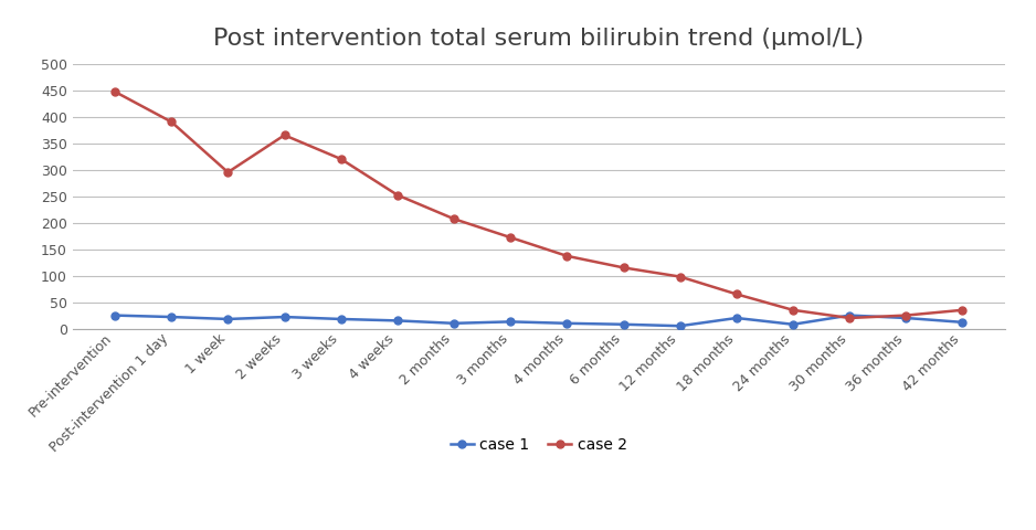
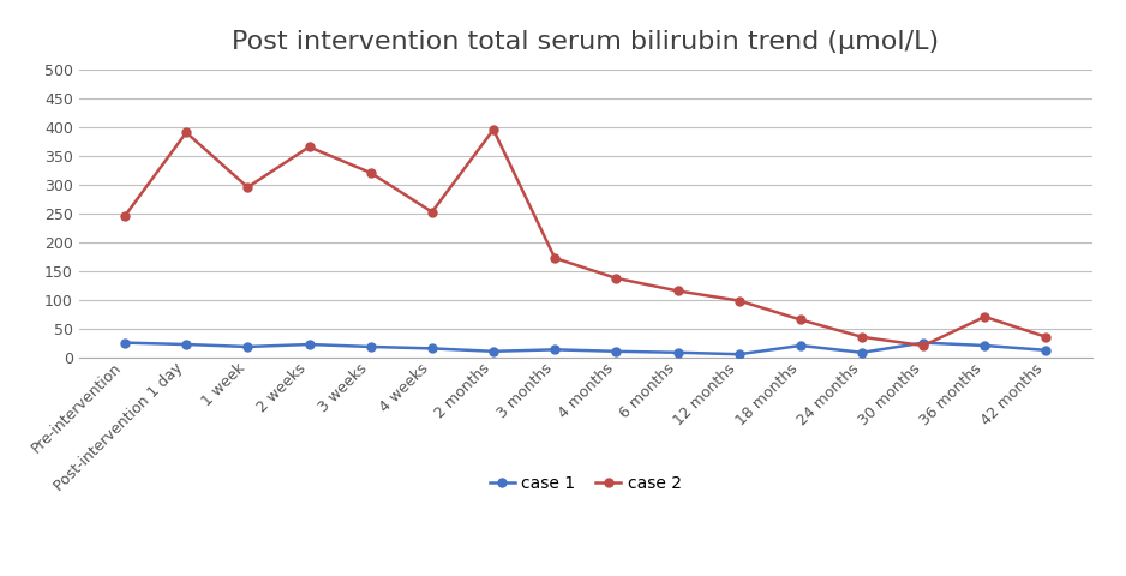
case 2/Pre-intervention: 447 -> 245
case 2/2 months: 207 -> 395
case 2/36 months: 25 -> 70
